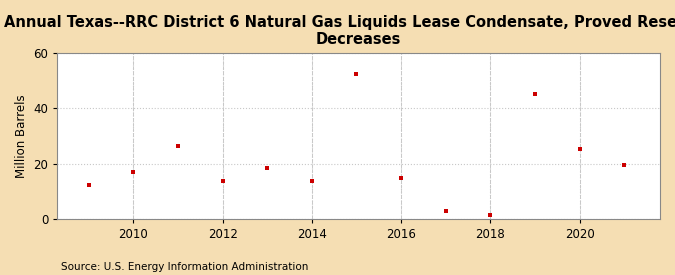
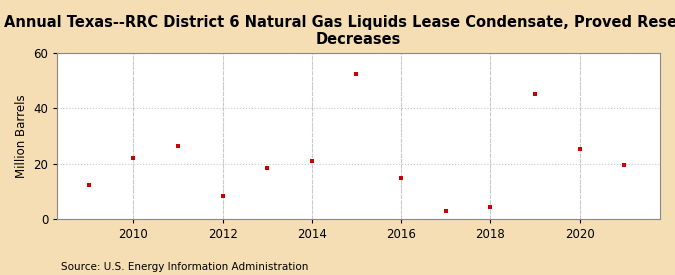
2010: 17.0 -> 22.0
2012: 14.0 -> 8.5
2014: 14.0 -> 21.0
2018: 1.5 -> 4.5
